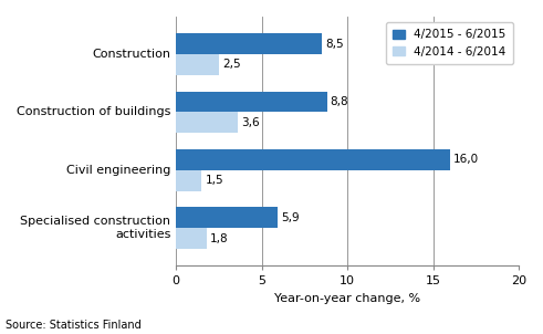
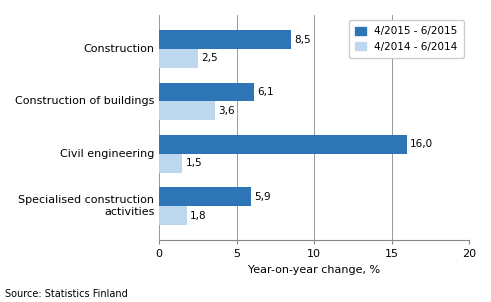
4/2015 - 6/2015/Construction of buildings: 8,8 -> 6,1
